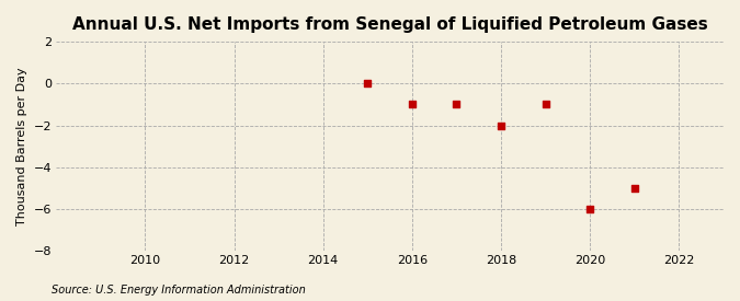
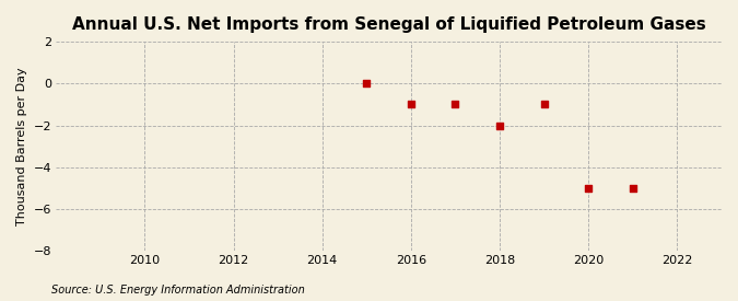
2020: -6 -> -5
